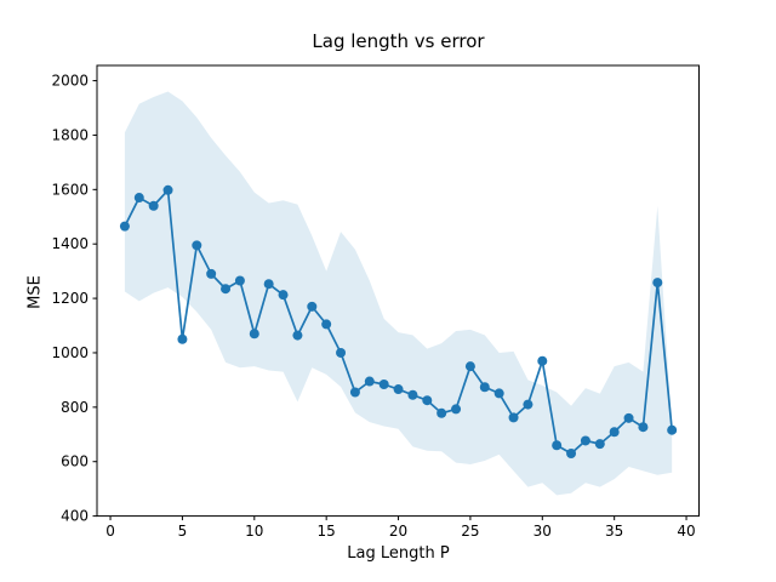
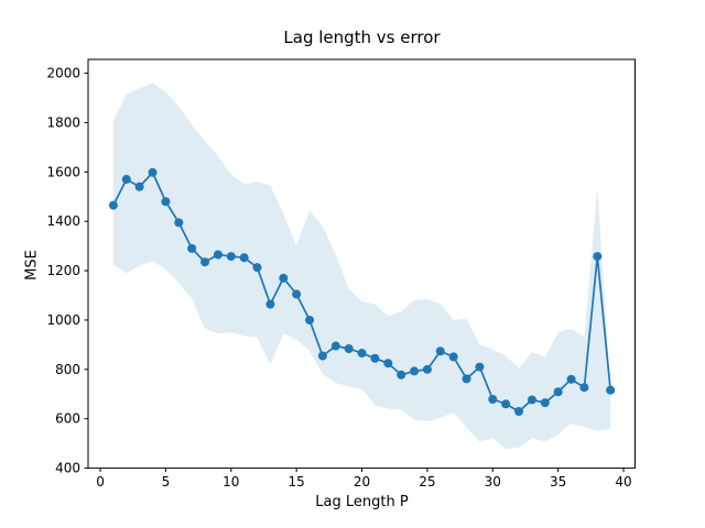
5: 1050 -> 1480
10: 1070 -> 1260
25: 950 -> 800
30: 970 -> 680
